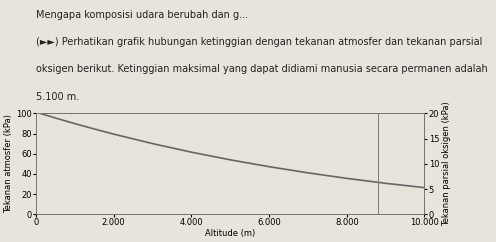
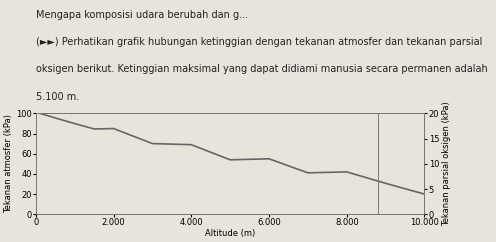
2.000: 80 -> 85
4.000: 62 -> 69
6.000: 47 -> 55
8.000: 36 -> 42
10.000: 26 -> 20
